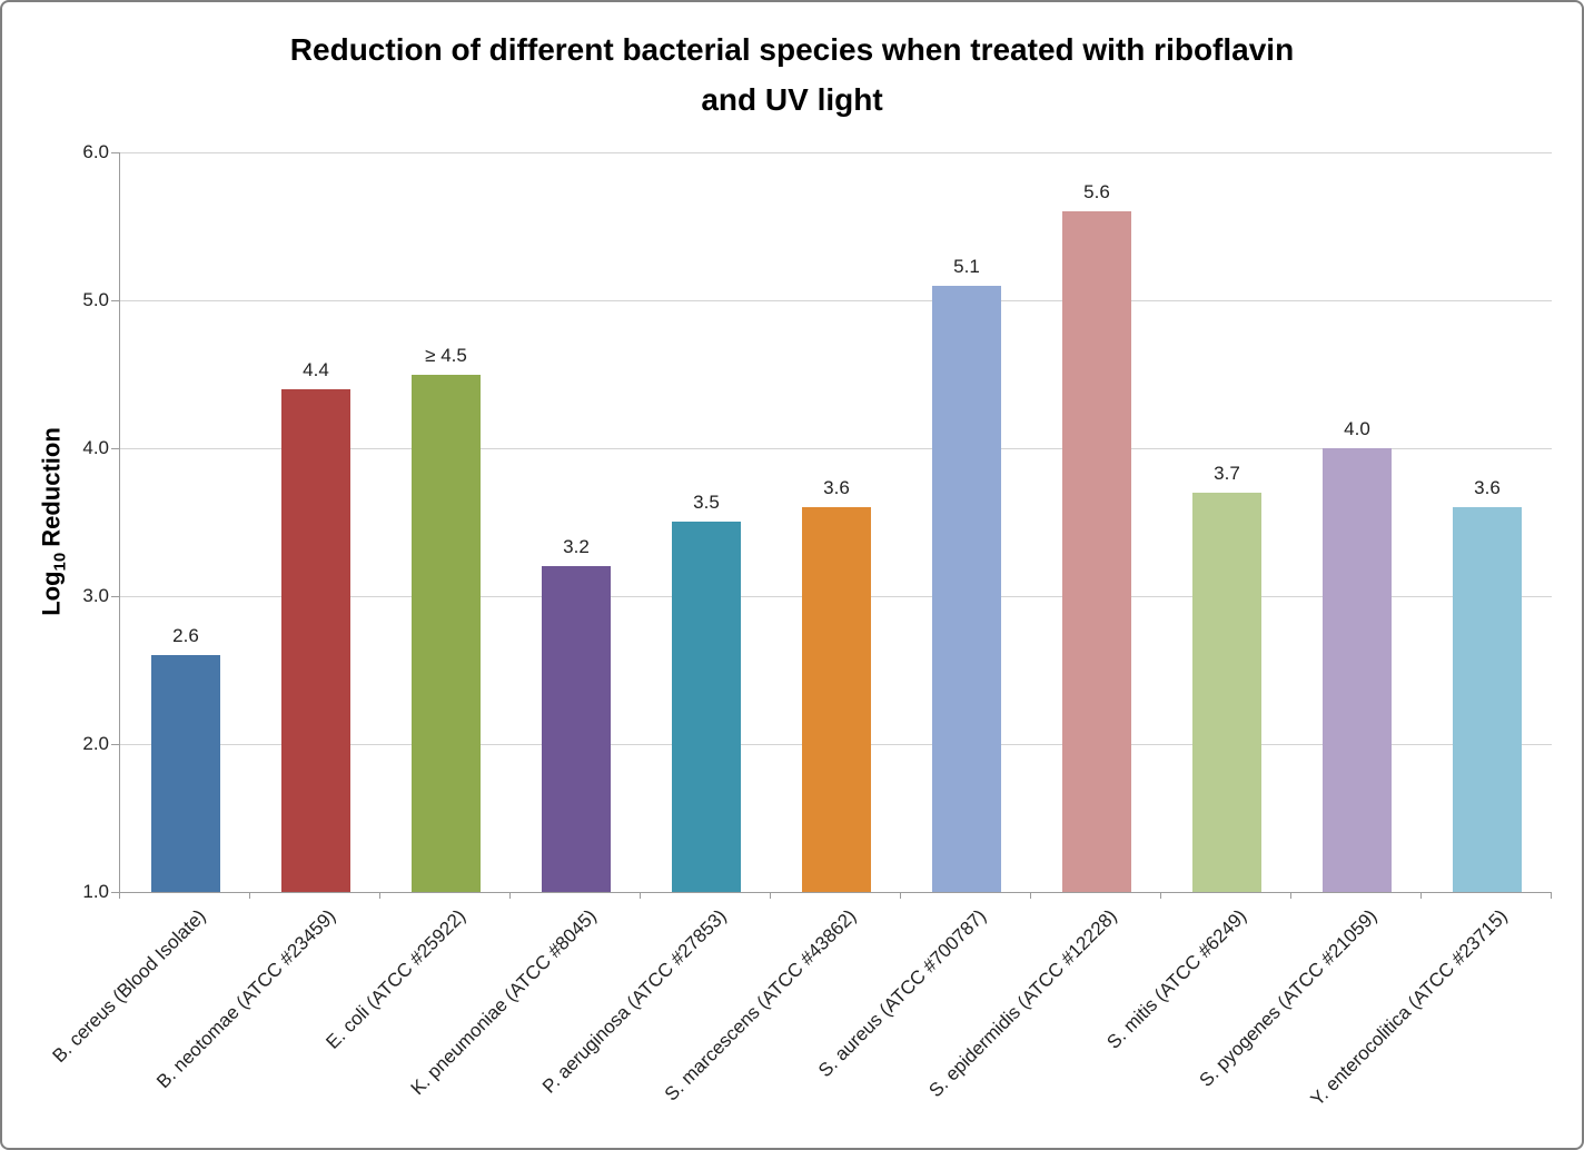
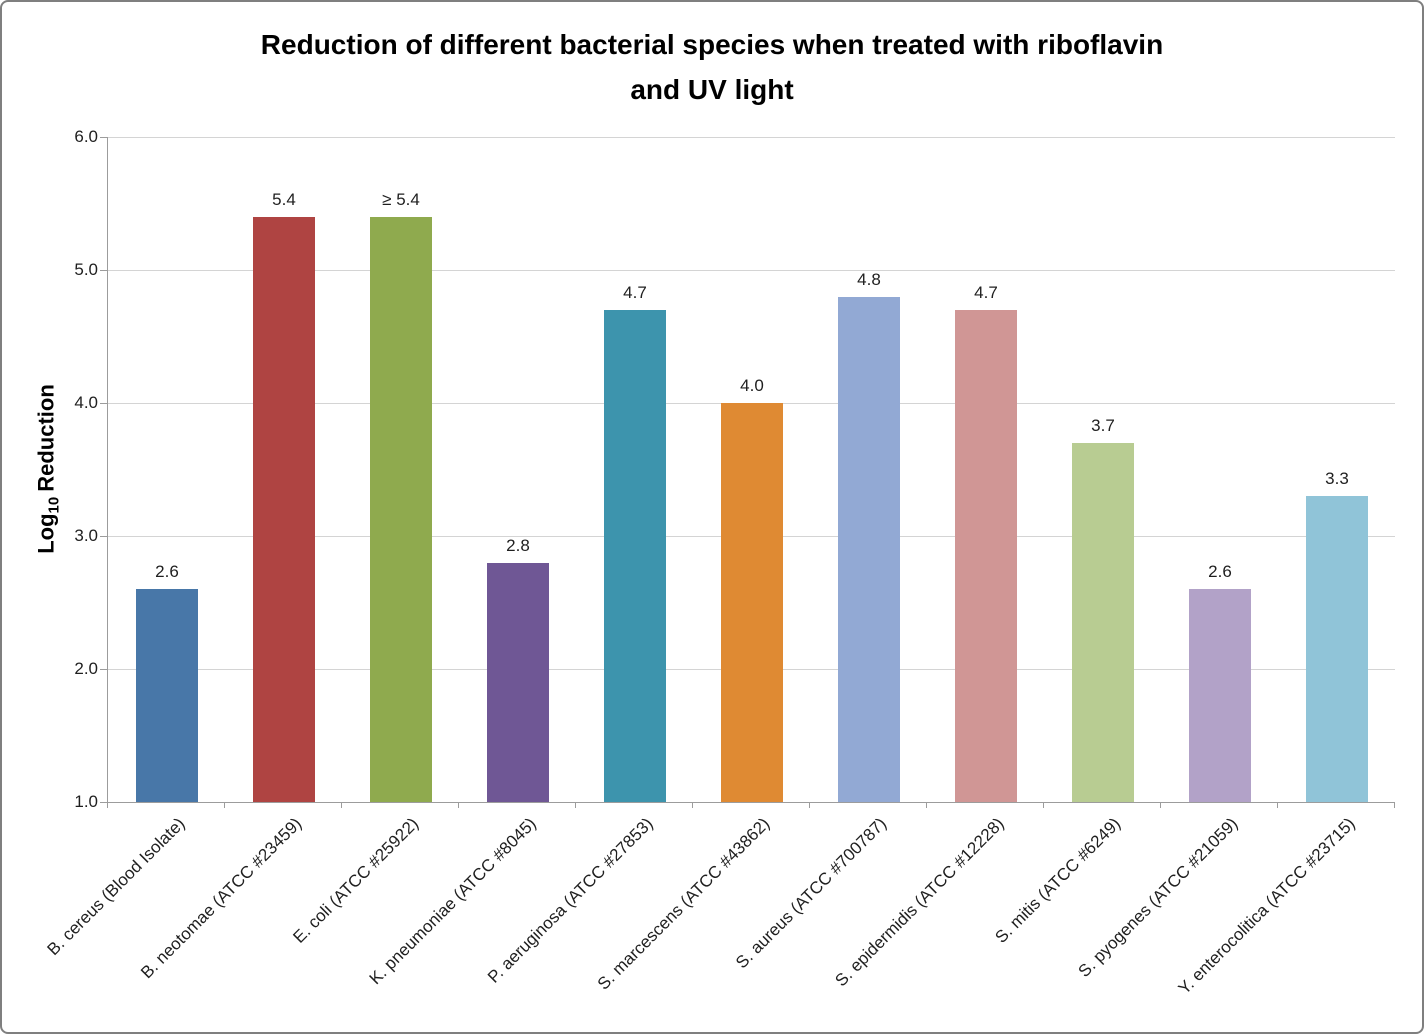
B. neotomae (ATCC #23459): 4.4 -> 5.4
E. coli (ATCC #25922): 4.5 -> 5.4
K. pneumoniae (ATCC #8045): 3.2 -> 2.8
P. aeruginosa (ATCC #27853): 3.5 -> 4.7
S. marcescens (ATCC #43862): 3.6 -> 4.0
S. aureus (ATCC #700787): 5.1 -> 4.8
S. epidermidis (ATCC #12228): 5.6 -> 4.7
S. pyogenes (ATCC #21059): 4.0 -> 2.6
Y. enterocolitica (ATCC #23715): 3.6 -> 3.3
